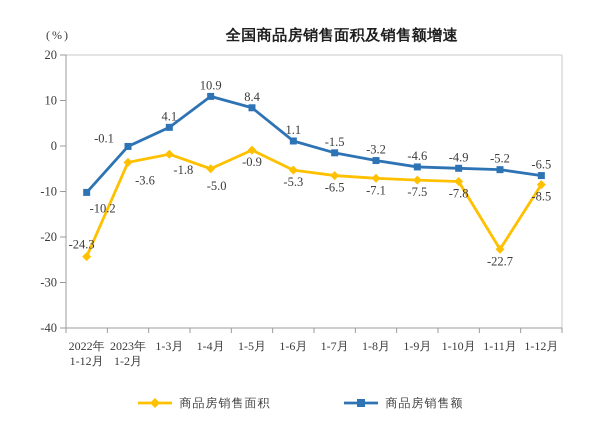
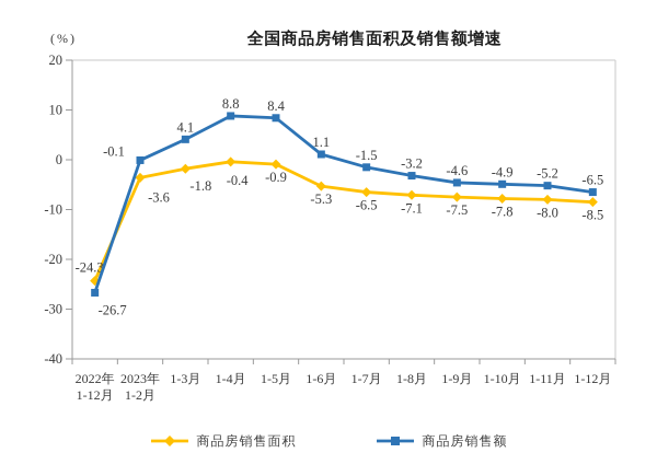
商品房销售额/2022年 1-12月: -10.2 -> -26.7
商品房销售面积/1-4月: -5.0 -> -0.4
商品房销售额/1-4月: 10.9 -> 8.8
商品房销售面积/1-11月: -22.7 -> -8.0
